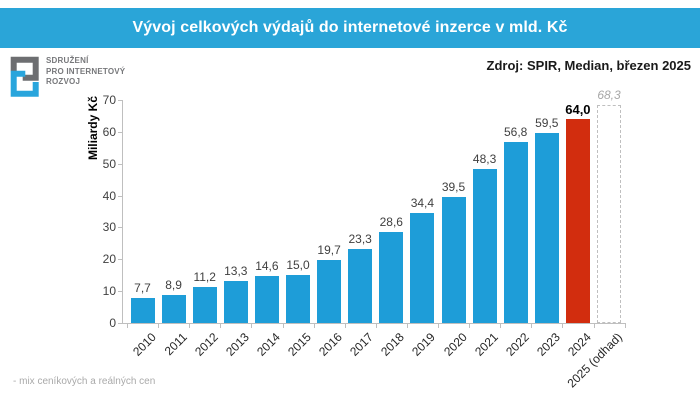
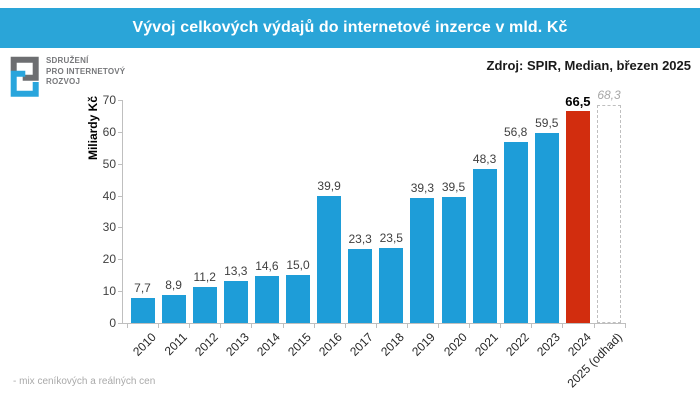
2016: 19,7 -> 39,9
2018: 28,6 -> 23,5
2019: 34,4 -> 39,3
2024: 64,0 -> 66,5
